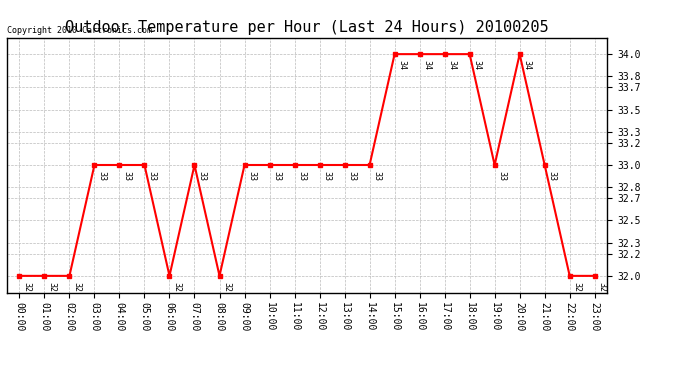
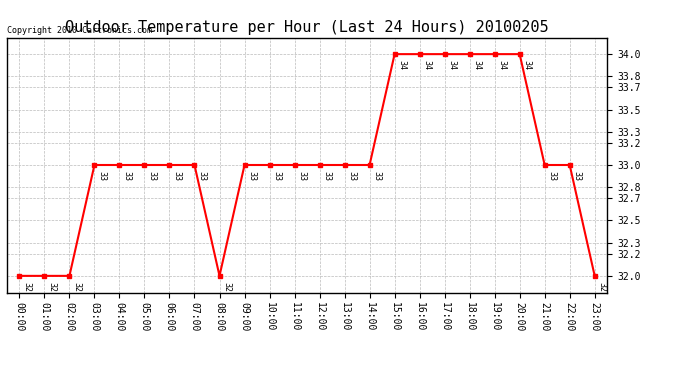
06:00: 32 -> 33
19:00: 33 -> 34
22:00: 32 -> 33
